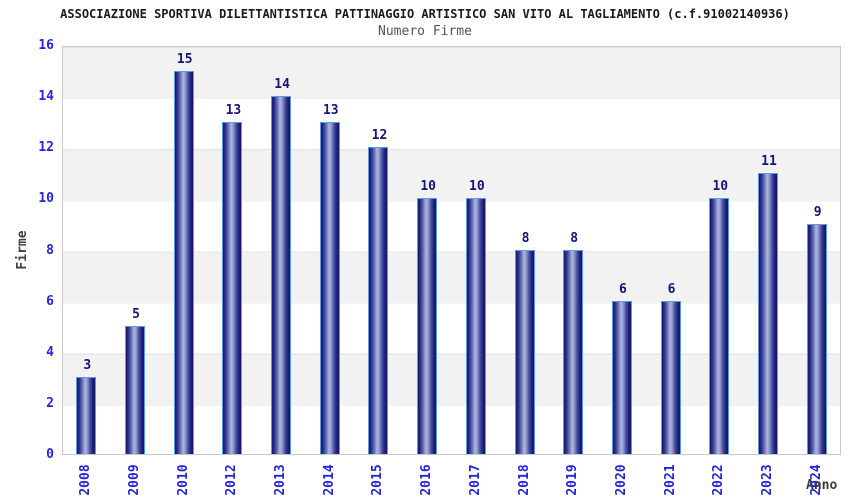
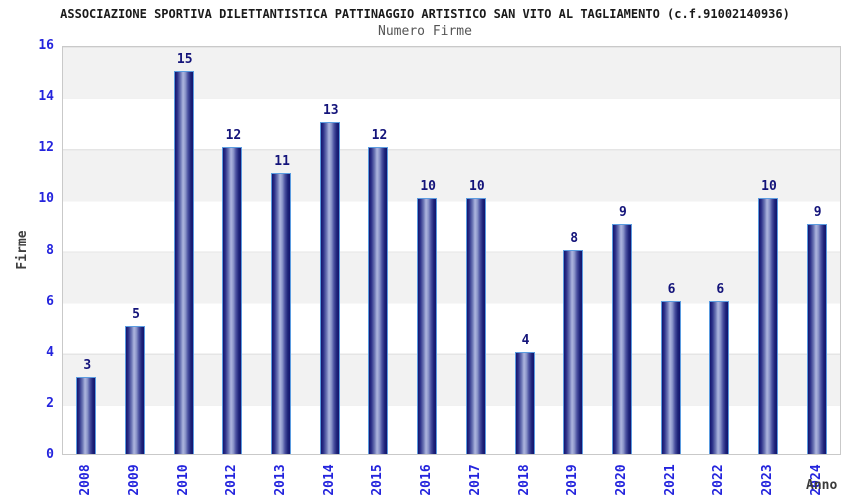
2012: 13 -> 12
2013: 14 -> 11
2018: 8 -> 4
2020: 6 -> 9
2022: 10 -> 6
2023: 11 -> 10
